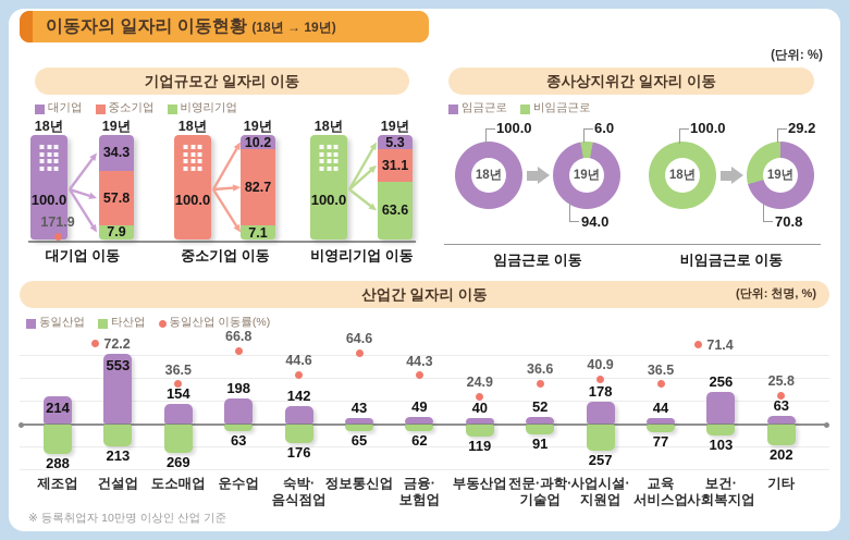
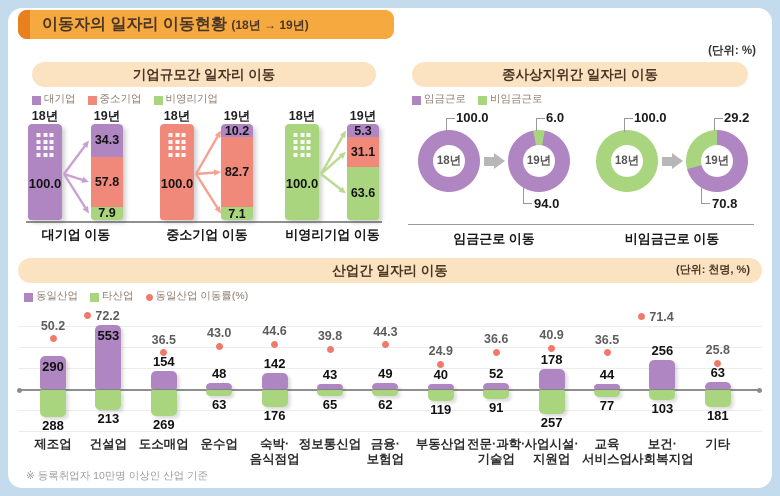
산업간 일자리 이동/동일산업/제조업: 214 -> 290
산업간 일자리 이동/동일산업 이동률(%)/제조업: 171.9 -> 50.2
산업간 일자리 이동/동일산업/운수업: 198 -> 48
산업간 일자리 이동/동일산업 이동률(%)/운수업: 66.8 -> 43.0
산업간 일자리 이동/동일산업 이동률(%)/정보통신업: 64.6 -> 39.8
산업간 일자리 이동/타산업/기타: 202 -> 181
